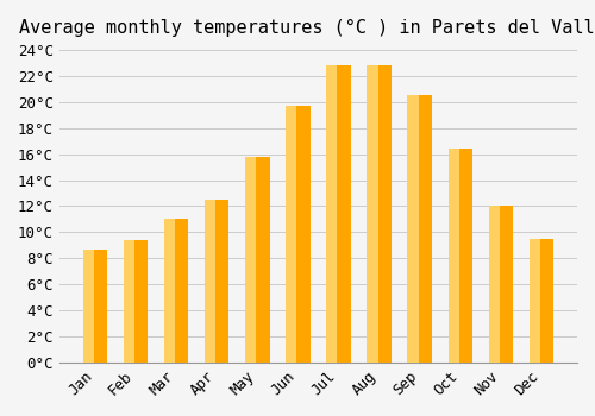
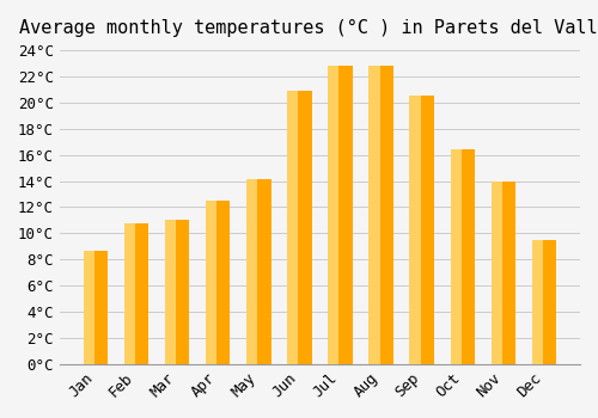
Feb: 9.4°C -> 10.8°C
May: 15.8°C -> 14.1°C
Jun: 19.7°C -> 20.9°C
Nov: 12.0°C -> 14.0°C
